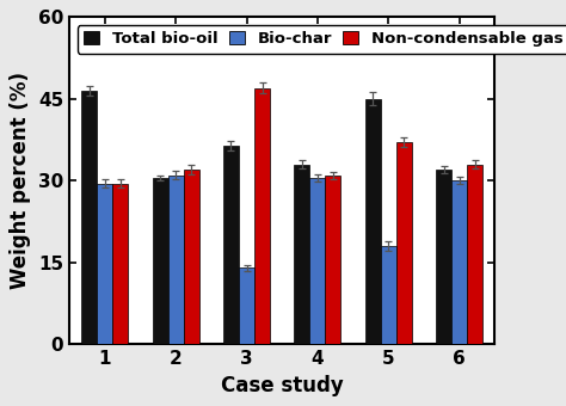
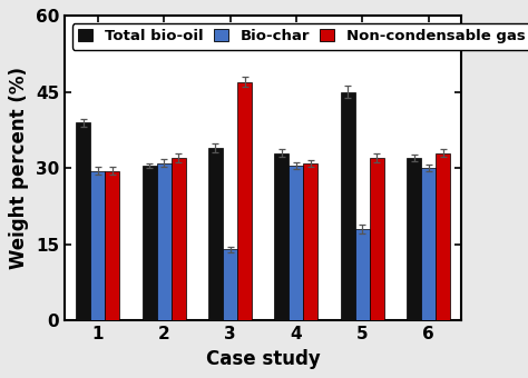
Total bio-oil/1: 46.5 -> 39.0
Total bio-oil/3: 36.5 -> 34.0
Non-condensable gas/5: 37.0 -> 32.0
